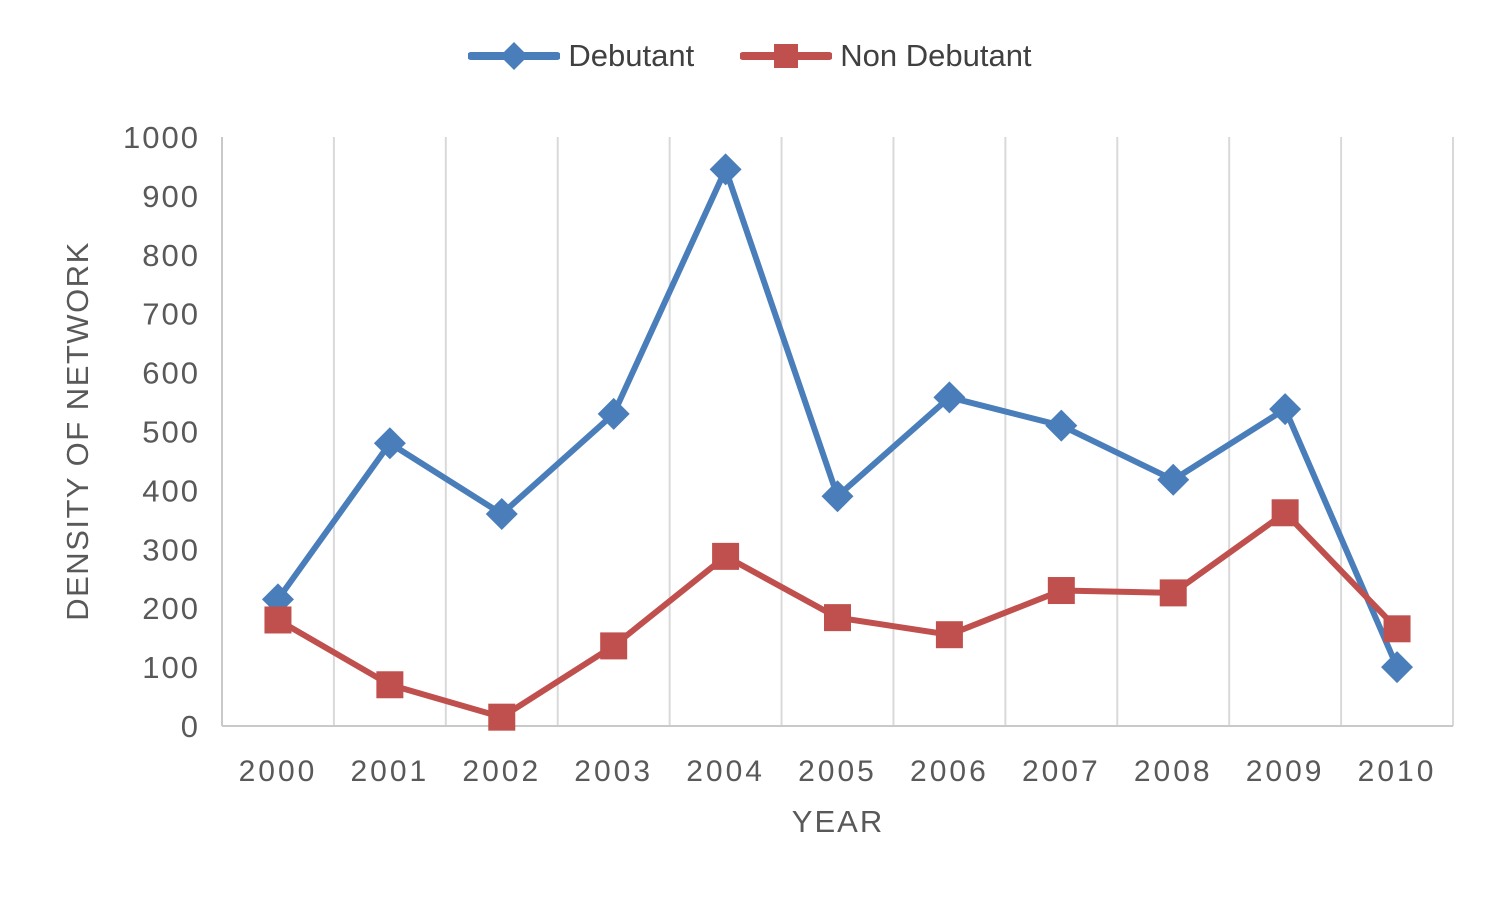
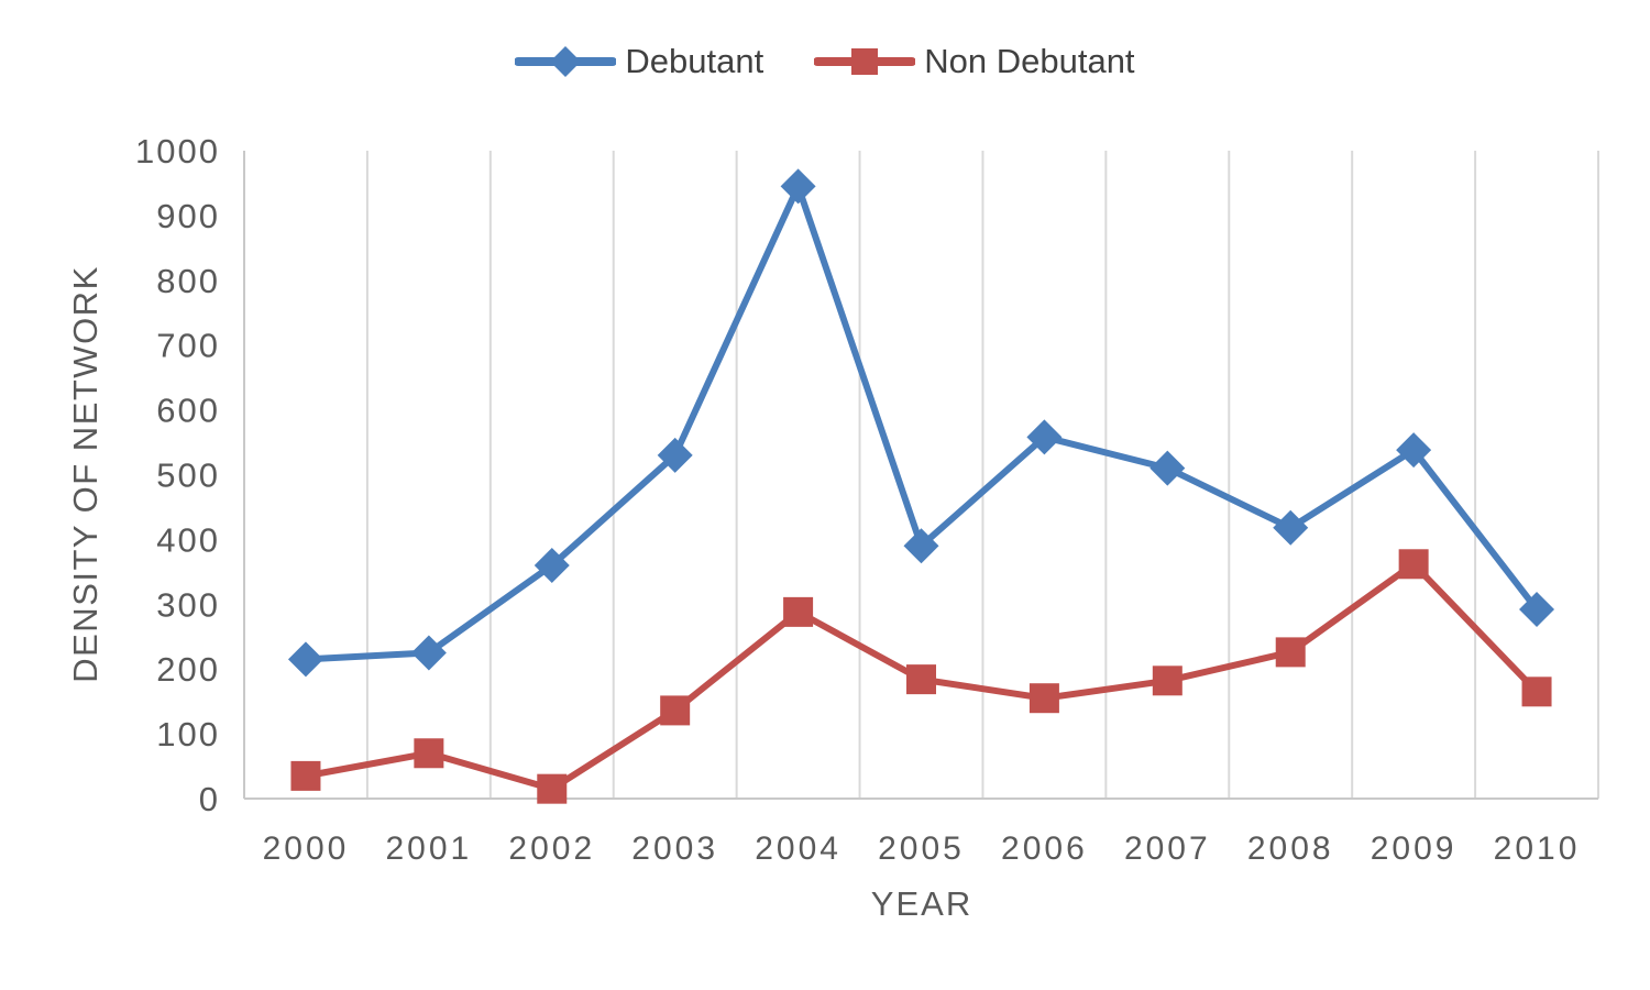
Non Debutant/2000: 180 -> 40
Debutant/2001: 480 -> 220
Non Debutant/2007: 230 -> 180
Debutant/2010: 100 -> 290
